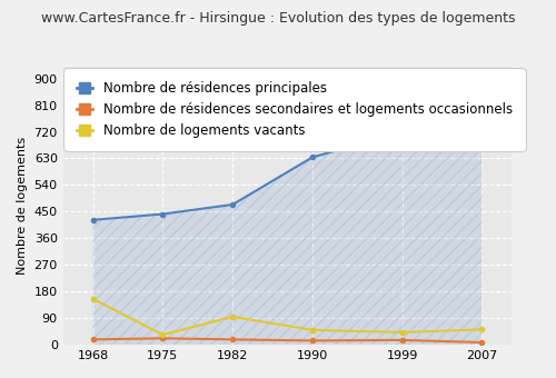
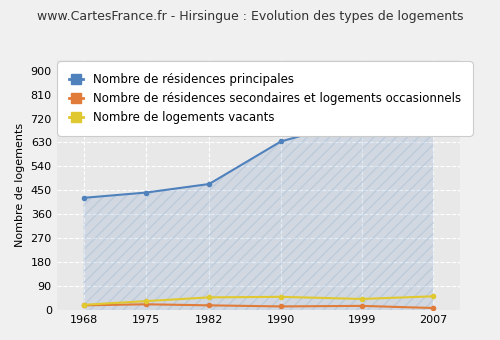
Nombre de logements vacants/1968: 155 -> 20
Nombre de logements vacants/1982: 95 -> 48
